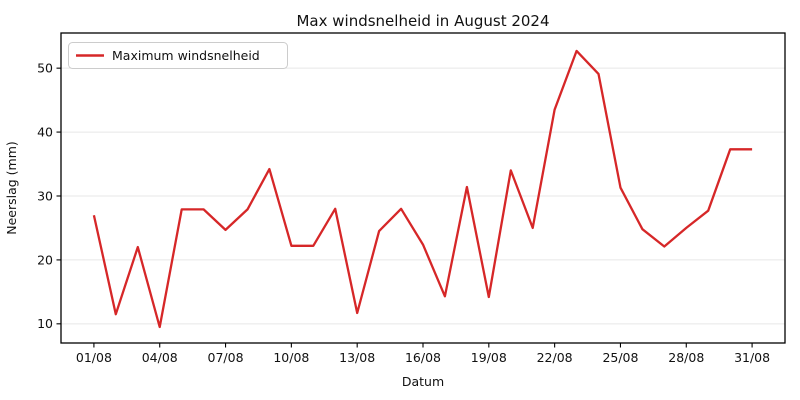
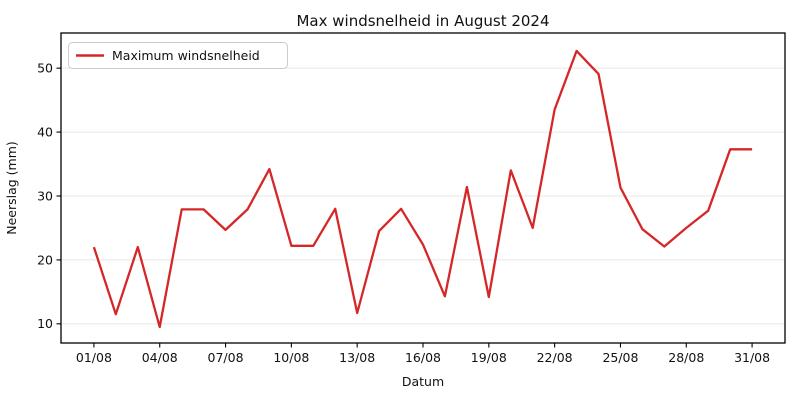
01/08: 27 -> 22
